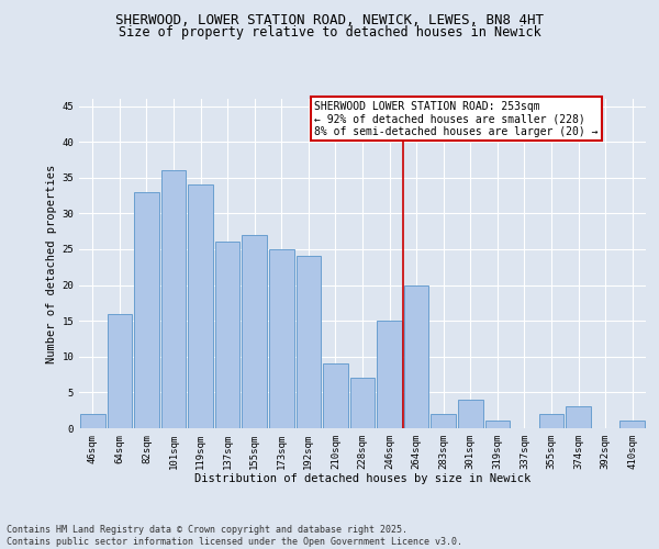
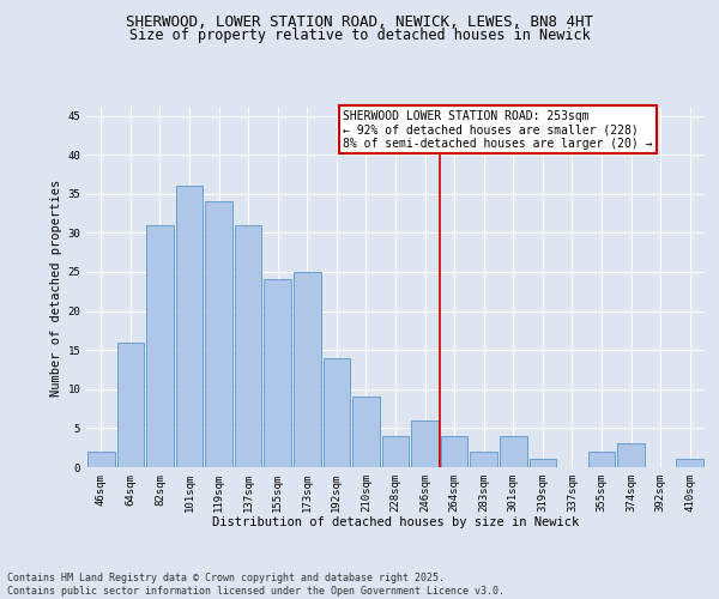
82sqm: 33 -> 31
137sqm: 26 -> 31
155sqm: 27 -> 24
192sqm: 24 -> 14
228sqm: 7 -> 4
246sqm: 15 -> 6
264sqm: 20 -> 4
